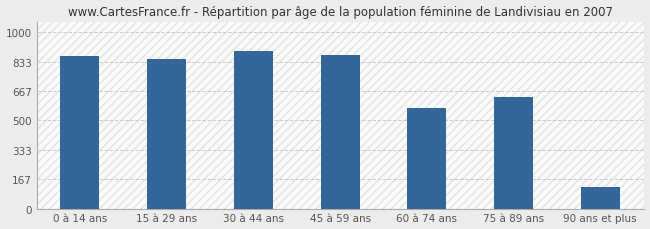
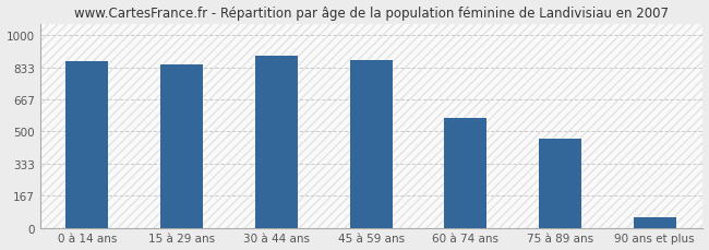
75 à 89 ans: 630 -> 460
90 ans et plus: 120 -> 60
